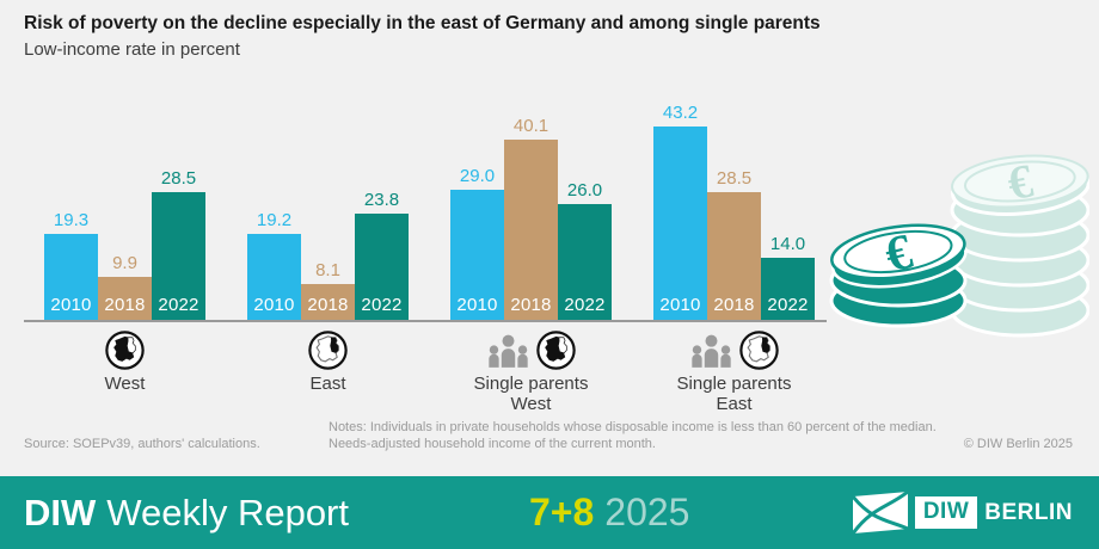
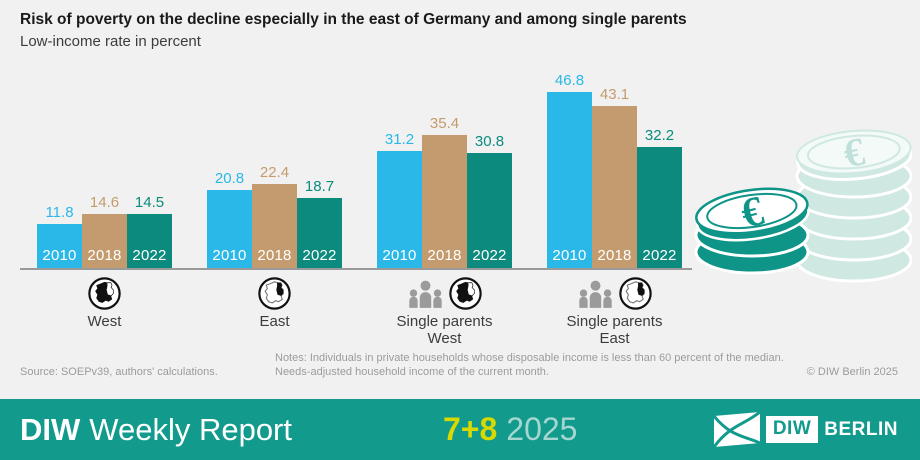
2010/West: 19.3 -> 11.8
2018/West: 9.9 -> 14.6
2022/West: 28.5 -> 14.5
2010/East: 19.2 -> 20.8
2018/East: 8.1 -> 22.4
2022/East: 23.8 -> 18.7
2010/Single parents West: 29.0 -> 31.2
2018/Single parents West: 40.1 -> 35.4
2022/Single parents West: 26.0 -> 30.8
2010/Single parents East: 43.2 -> 46.8
2018/Single parents East: 28.5 -> 43.1
2022/Single parents East: 14.0 -> 32.2
